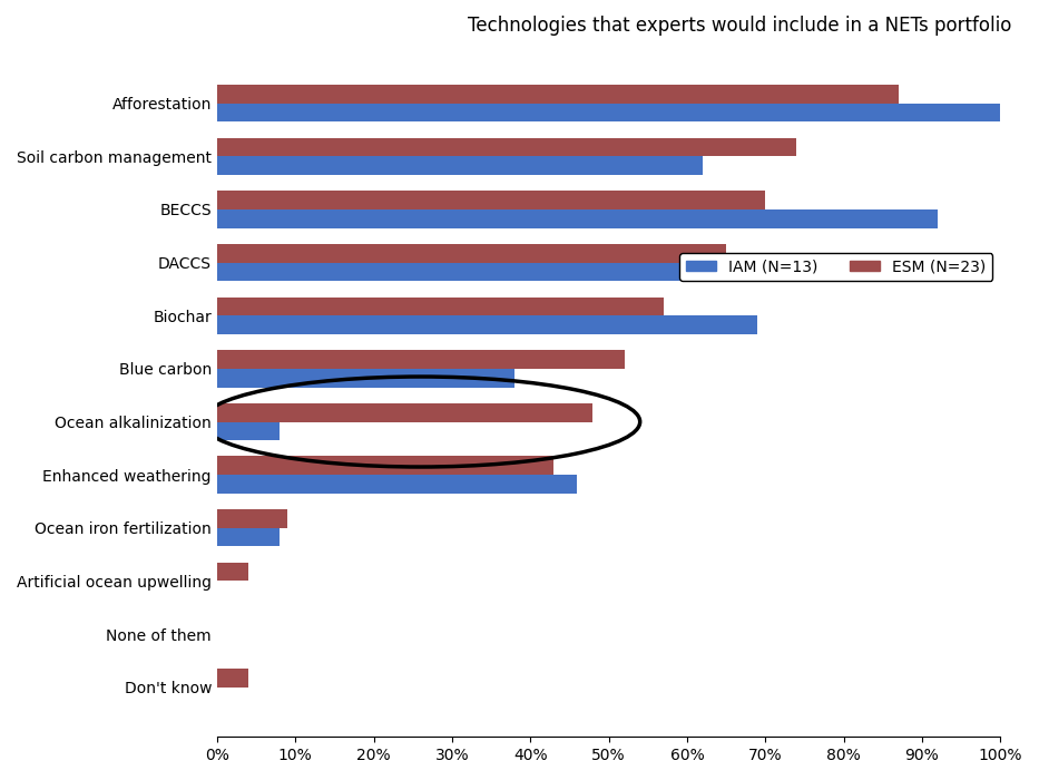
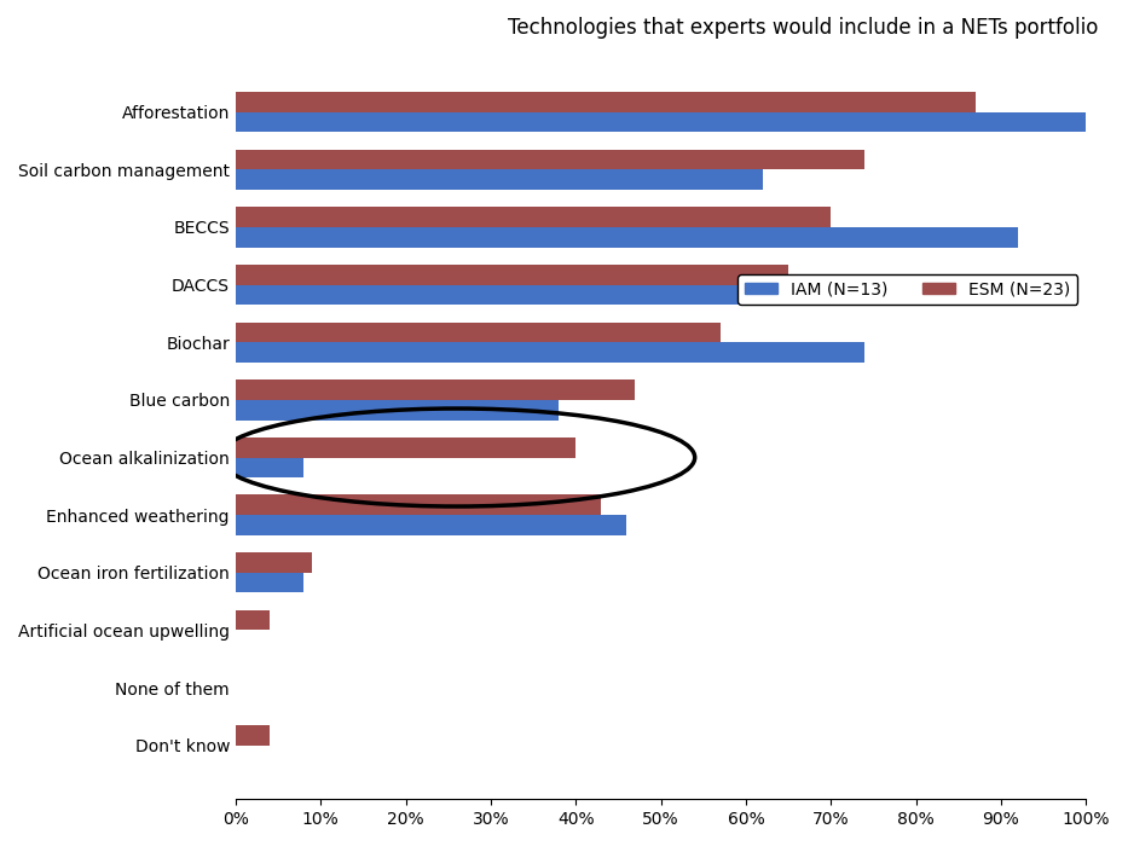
IAM (N=13)/Biochar: 69% -> 74%
ESM (N=23)/Blue carbon: 52% -> 47%
ESM (N=23)/Ocean alkalinization: 48% -> 40%
